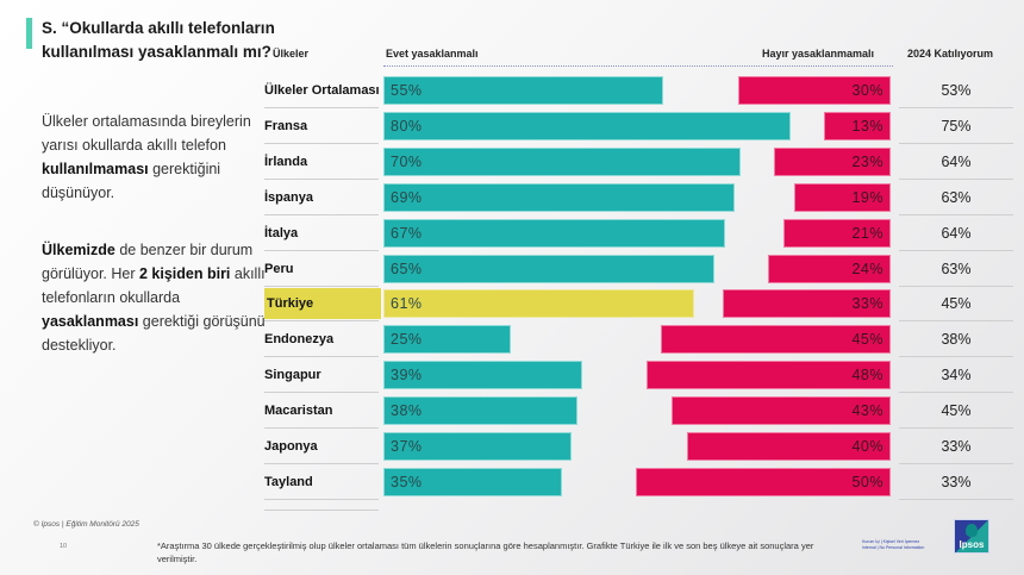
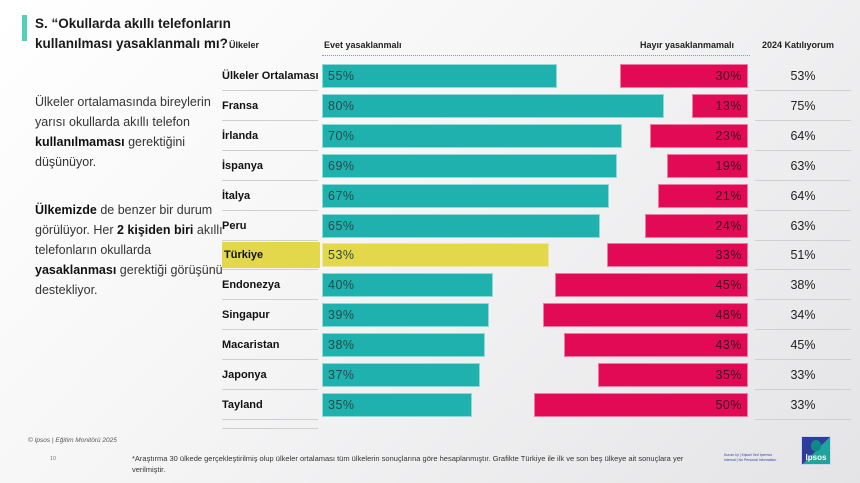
Evet yasaklanmalı/Türkiye: 61% -> 53%
2024 Katılıyorum/Türkiye: 45% -> 51%
Evet yasaklanmalı/Endonezya: 25% -> 40%
Hayır yasaklanmamalı/Japonya: 40% -> 35%
